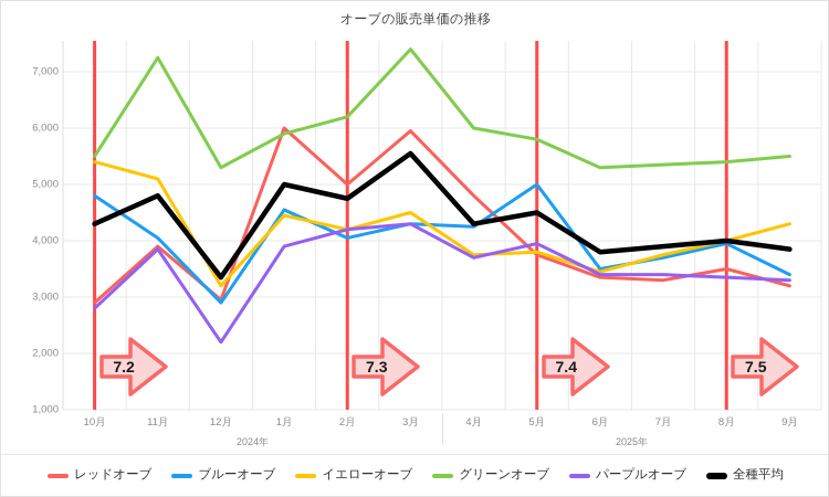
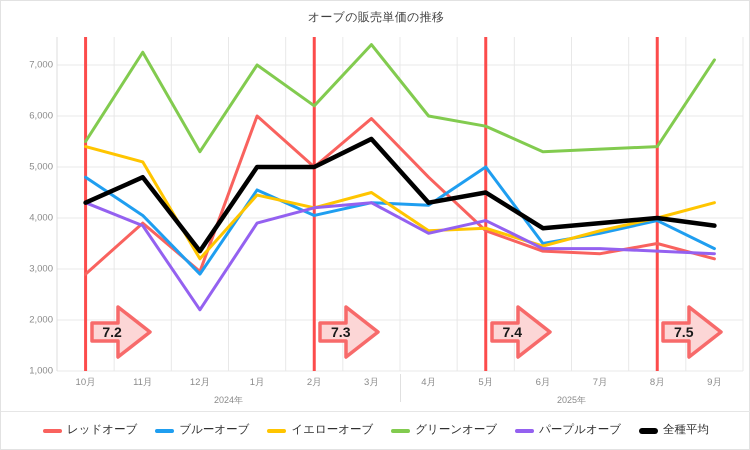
パープルオーブ/10月: 2800 -> 4300
グリーンオーブ/1月: 5900 -> 7000
全種平均/2月: 4800 -> 5000
グリーンオーブ/9月: 5500 -> 7100
